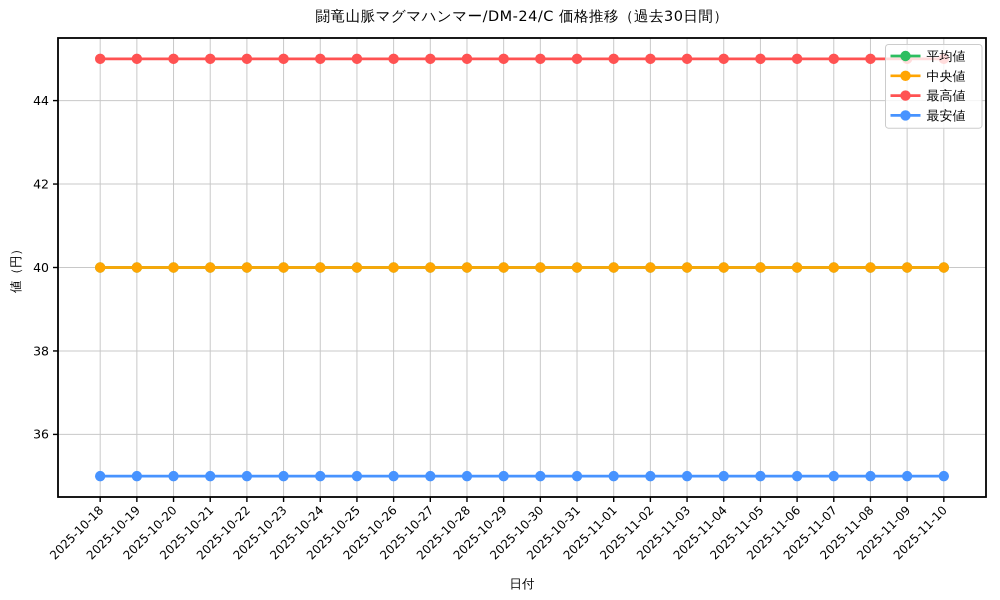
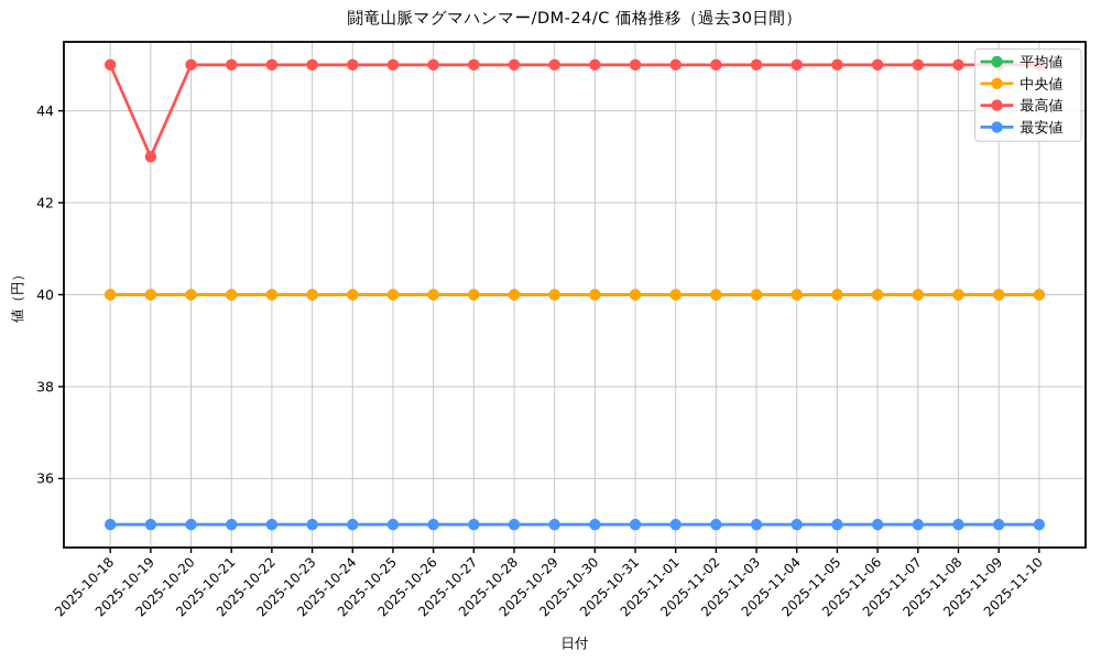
最高値/2025-10-19: 45 -> 43
